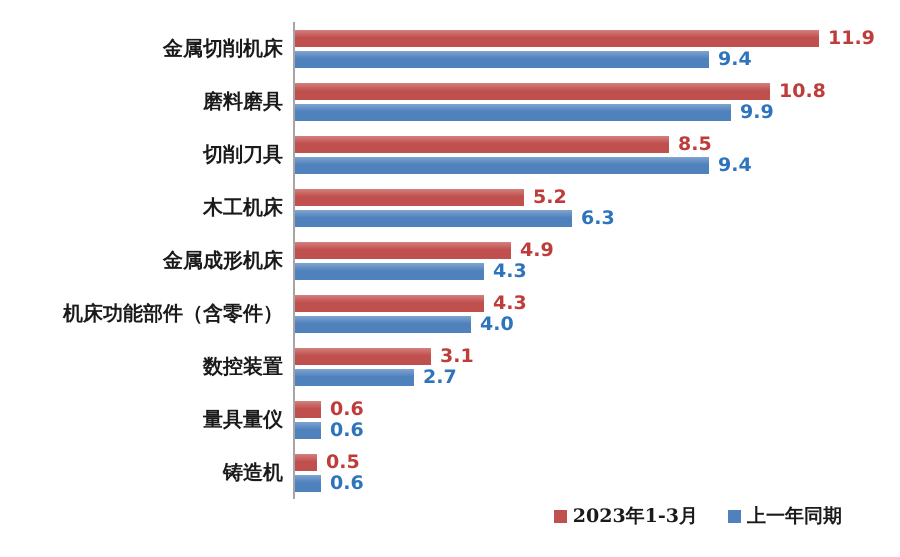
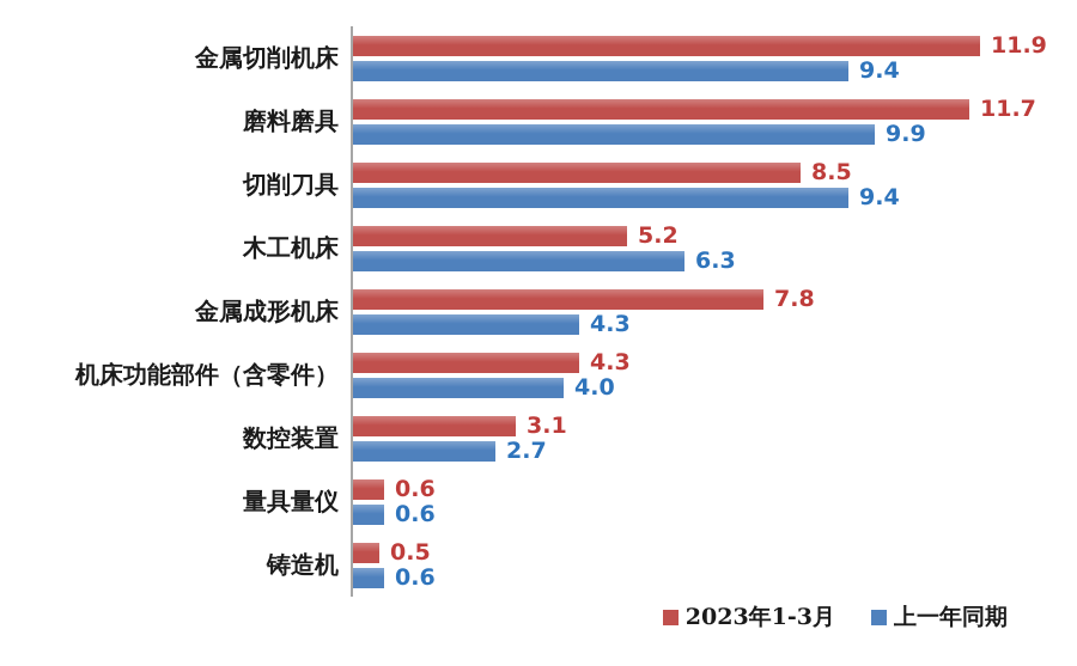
2023年1-3月/磨料磨具: 10.8 -> 11.7
2023年1-3月/金属成形机床: 4.9 -> 7.8
